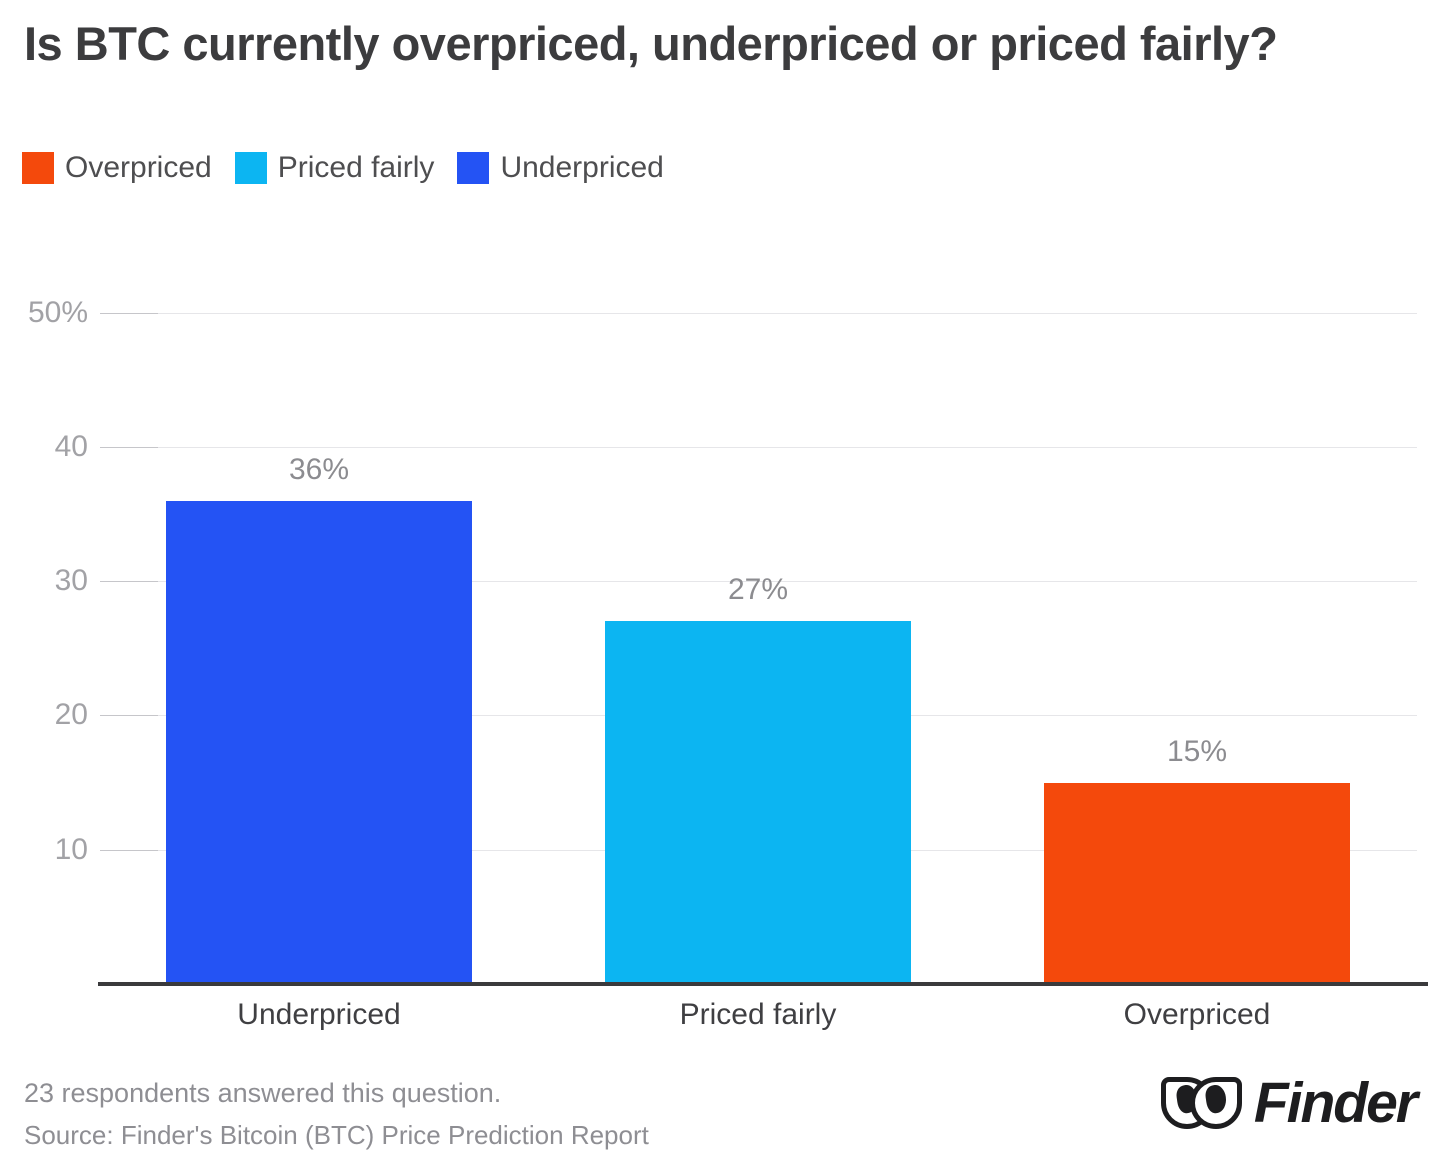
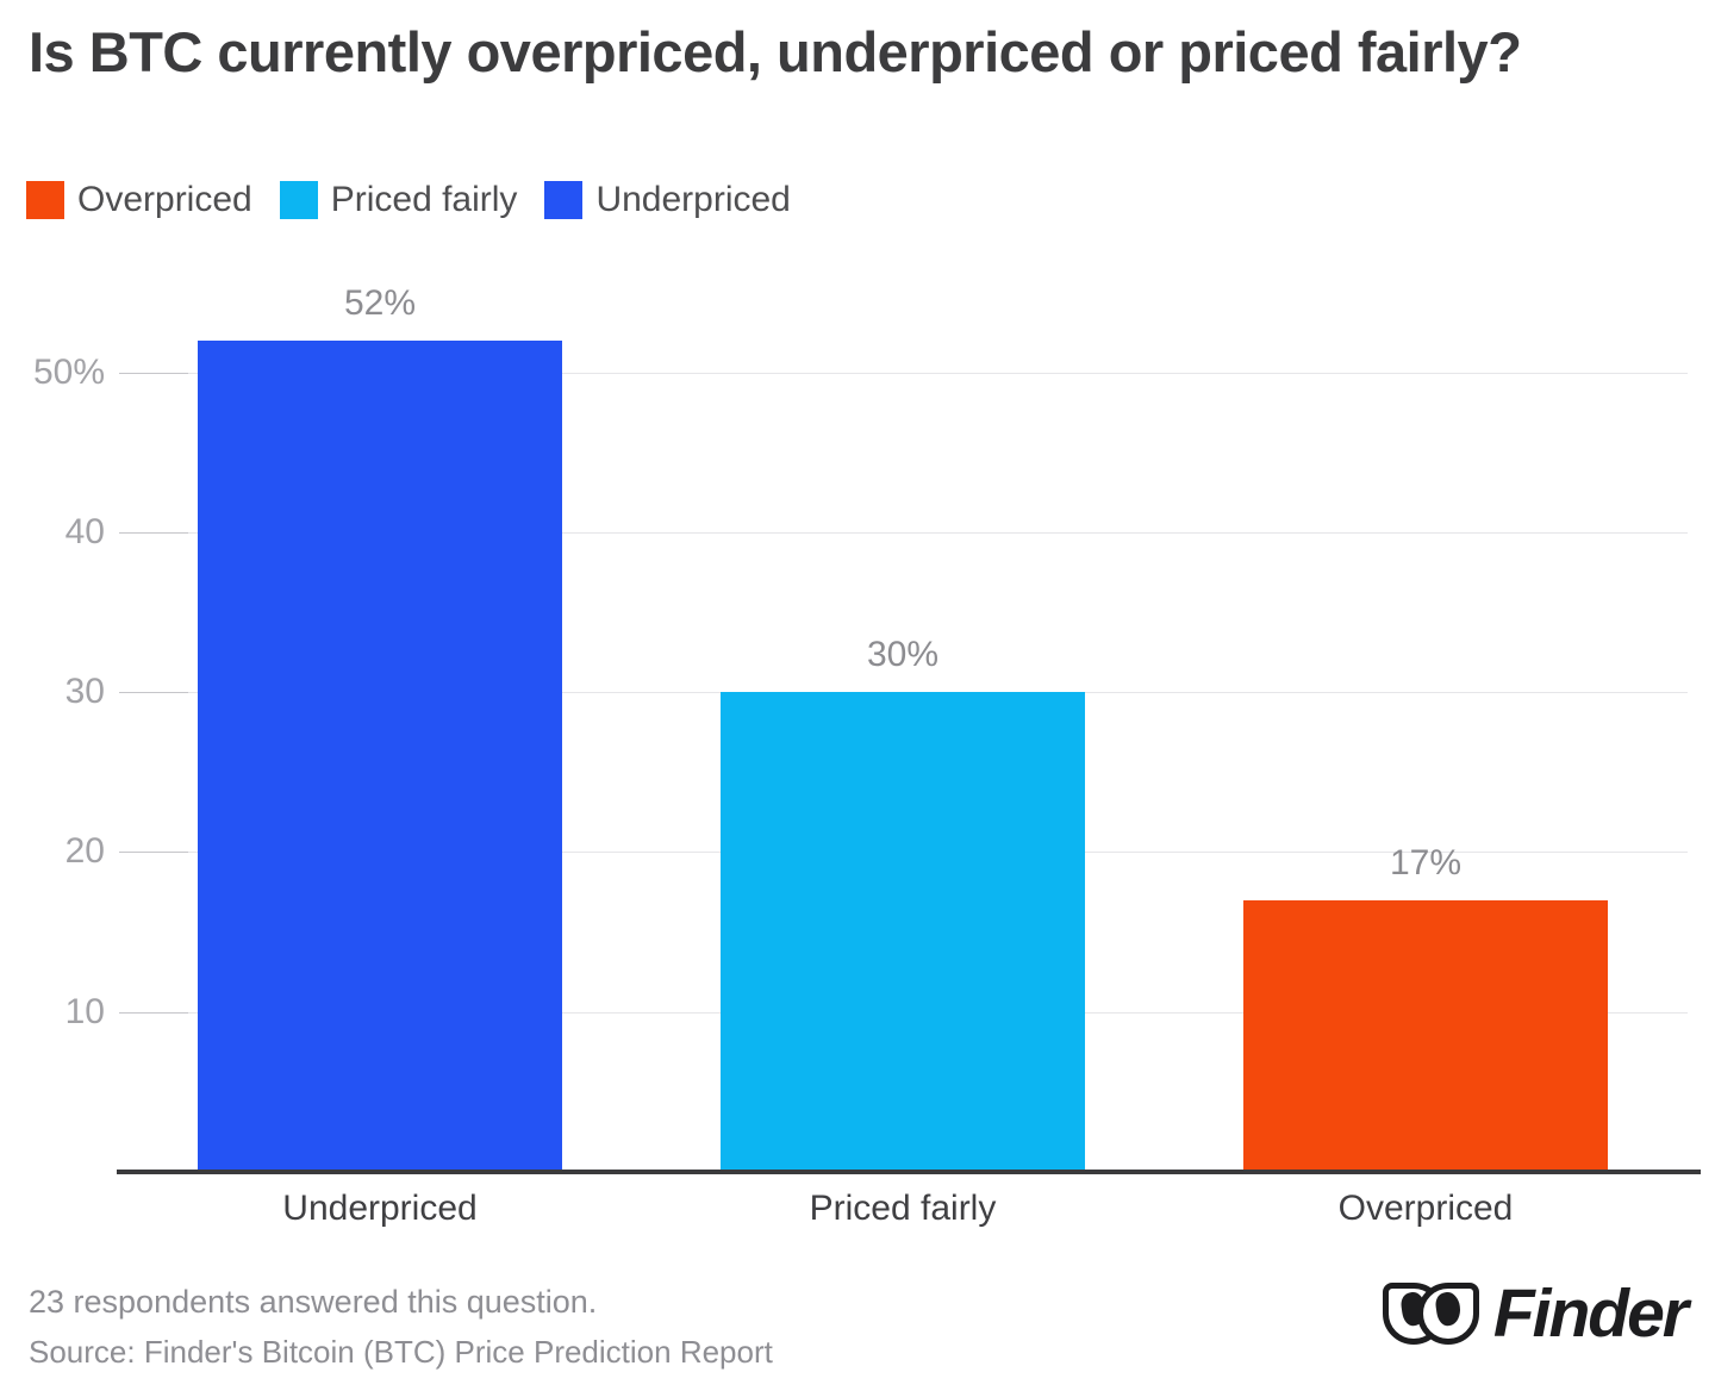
Underpriced: 36% -> 52%
Priced fairly: 27% -> 30%
Overpriced: 15% -> 17%
